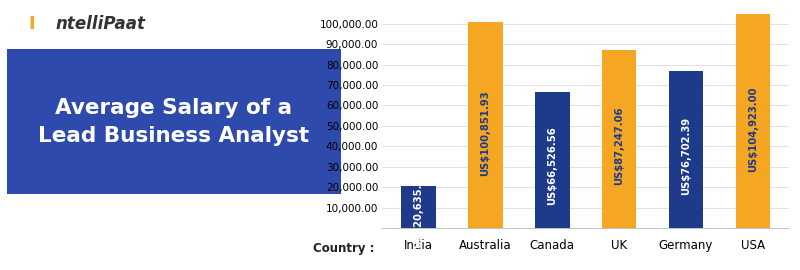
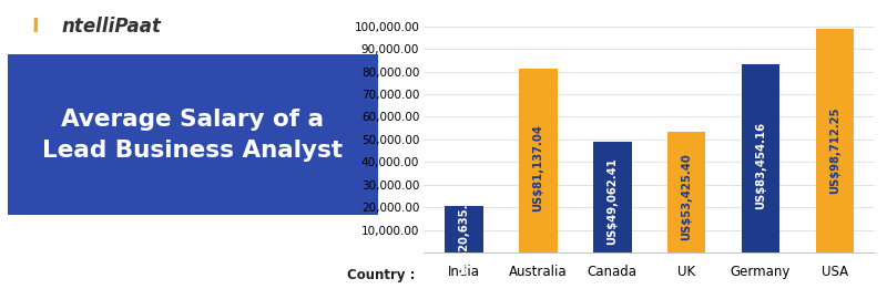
Australia: US$100,851.93 -> US$81,137.04
Canada: US$66,526.56 -> US$49,062.41
UK: US$87,247.06 -> US$53,425.40
Germany: US$76,702.39 -> US$83,454.16
USA: US$104,923.00 -> US$98,712.25
